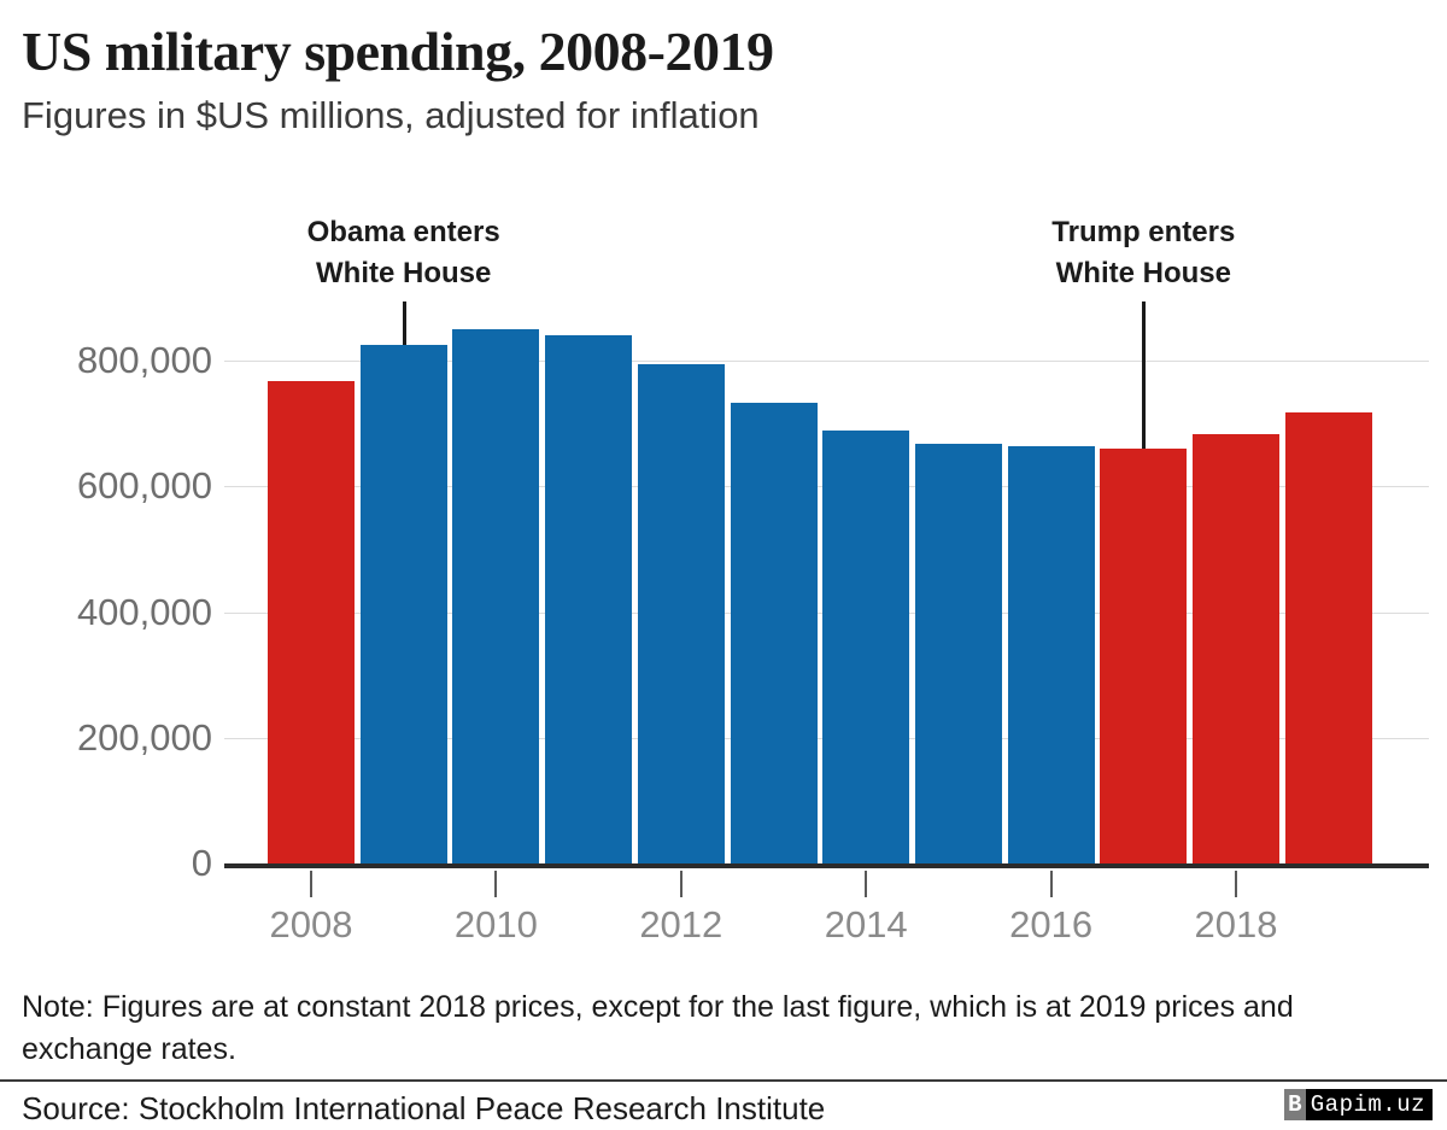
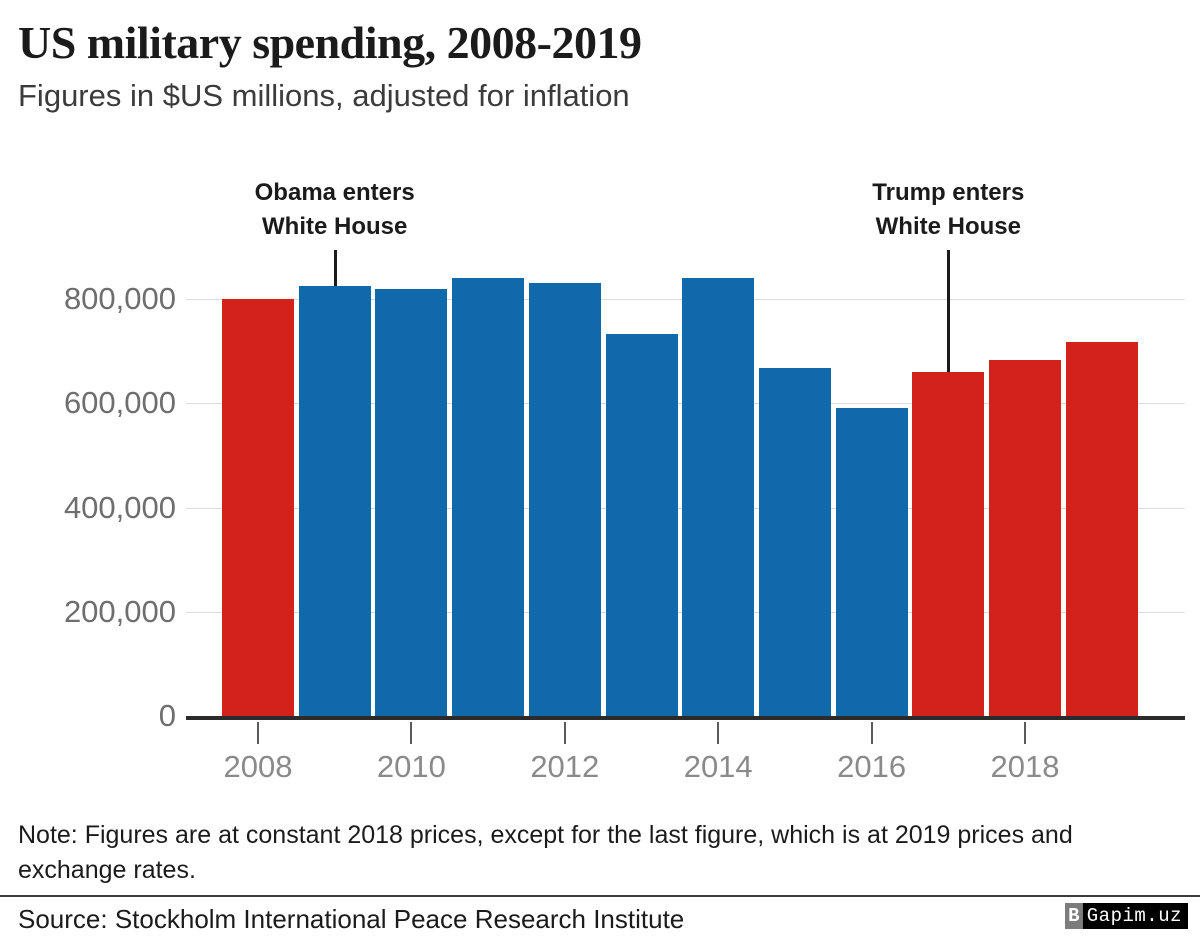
2008: 770000 -> 800000
2010: 850000 -> 820000
2012: 790000 -> 830000
2014: 690000 -> 840000
2016: 660000 -> 590000
